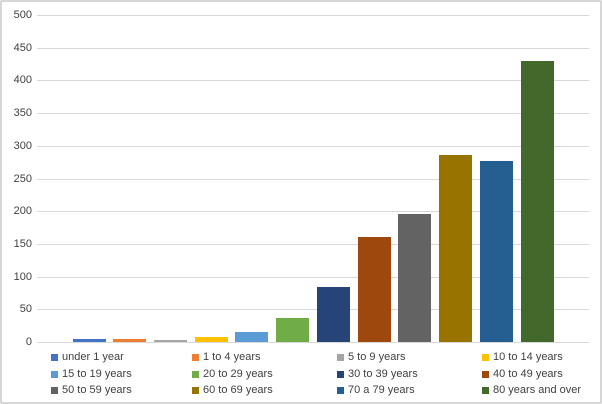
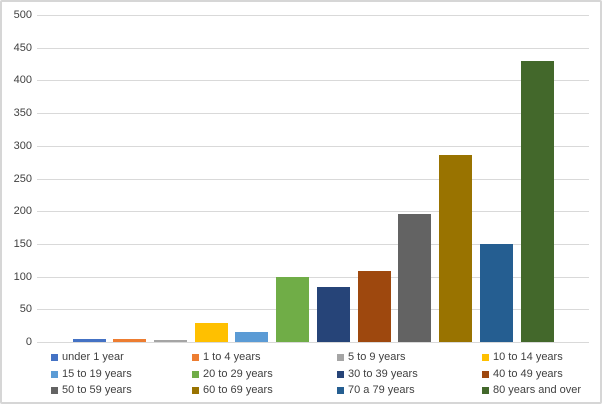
10 to 14 years: 10 -> 30
20 to 29 years: 40 -> 100
40 to 49 years: 160 -> 110
70 a 79 years: 280 -> 150
